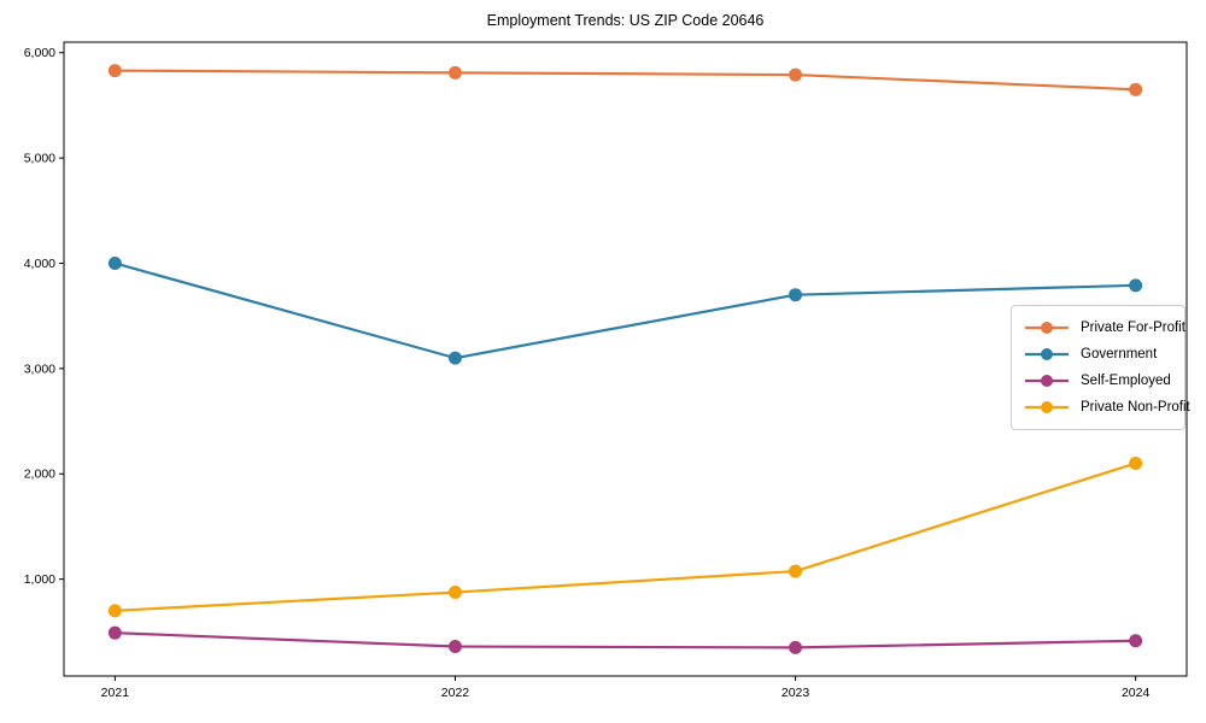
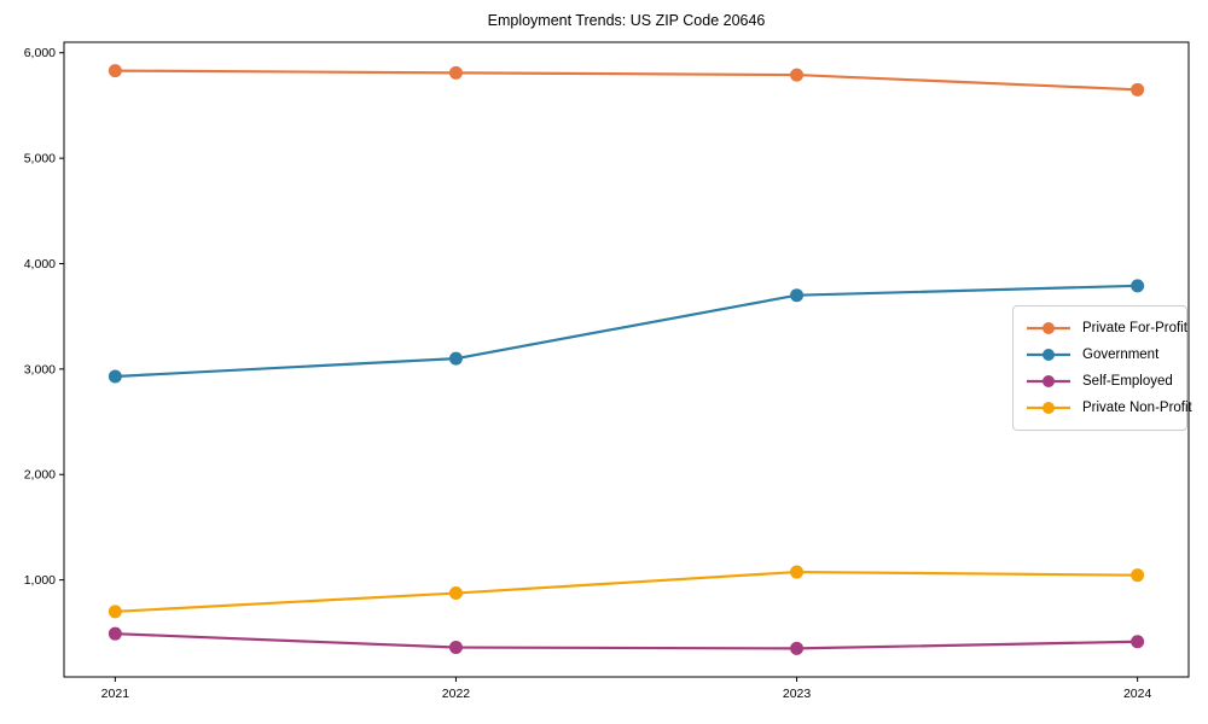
Government/2021: 4000 -> 2900
Private Non-Profit/2024: 2100 -> 1000
